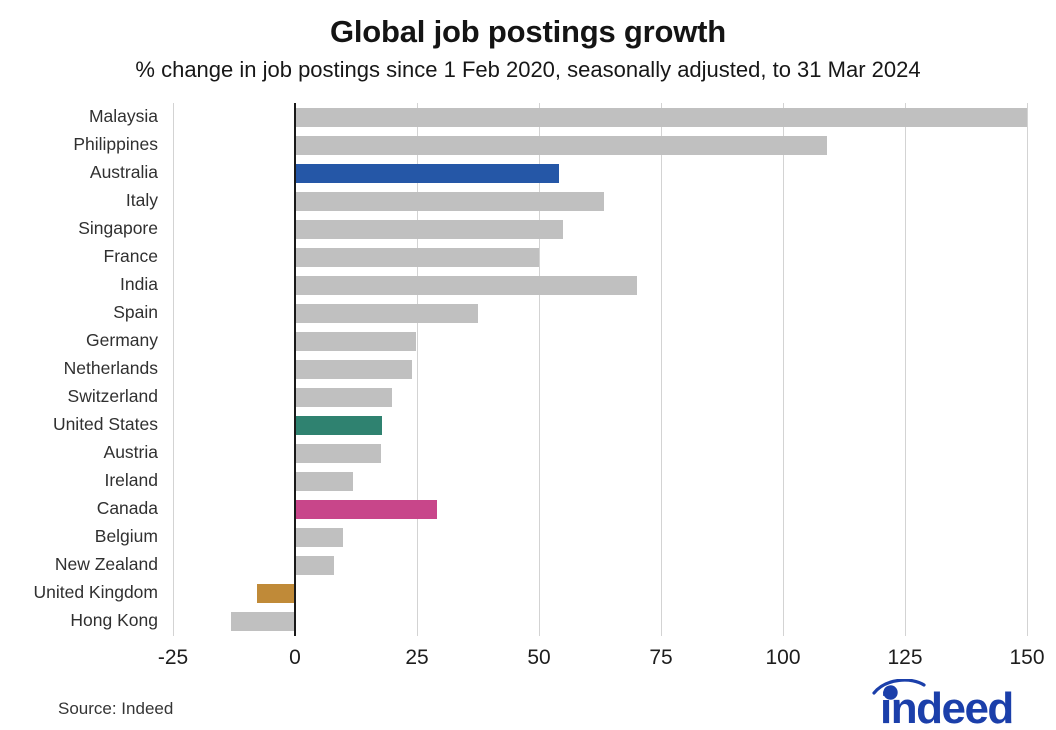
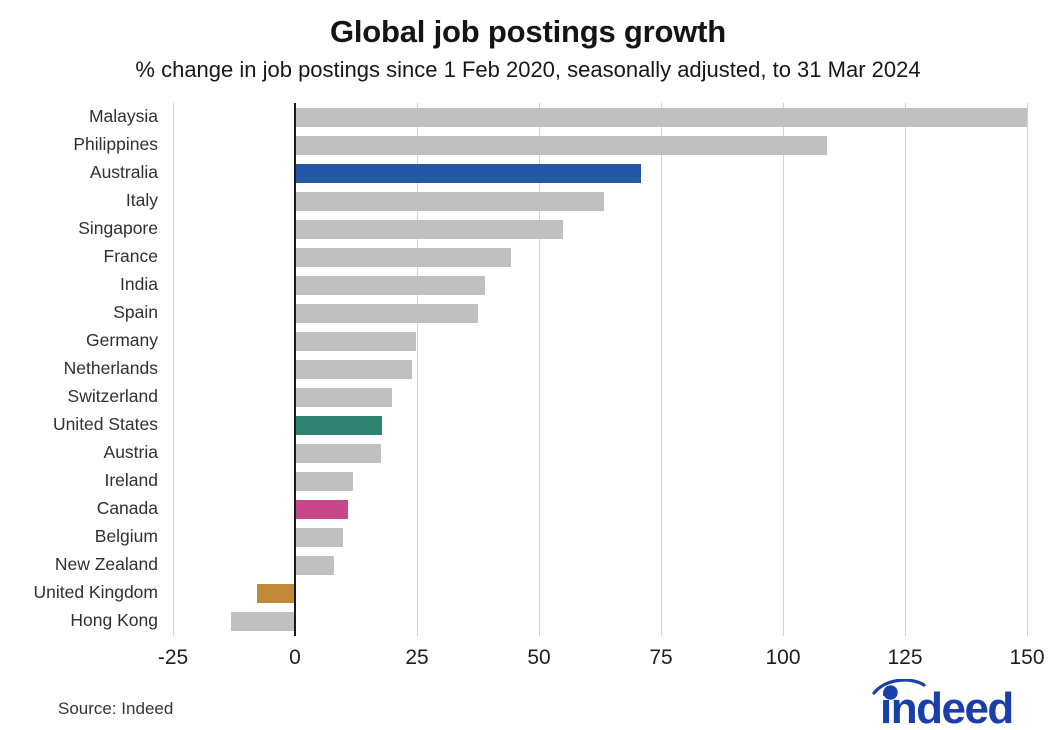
Australia: 54 -> 71
France: 50 -> 44
India: 70 -> 39
Canada: 29 -> 11
